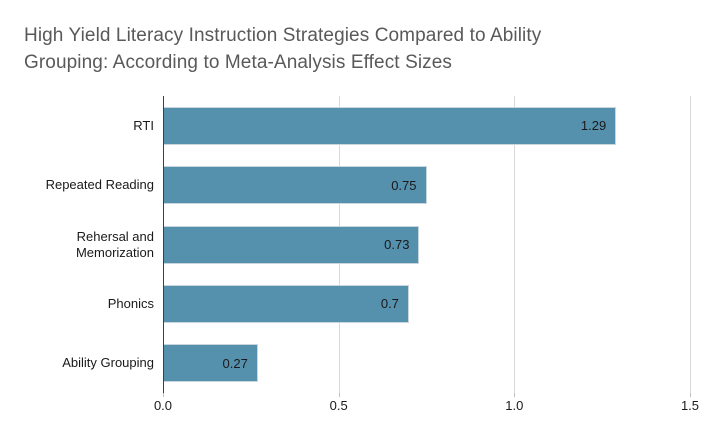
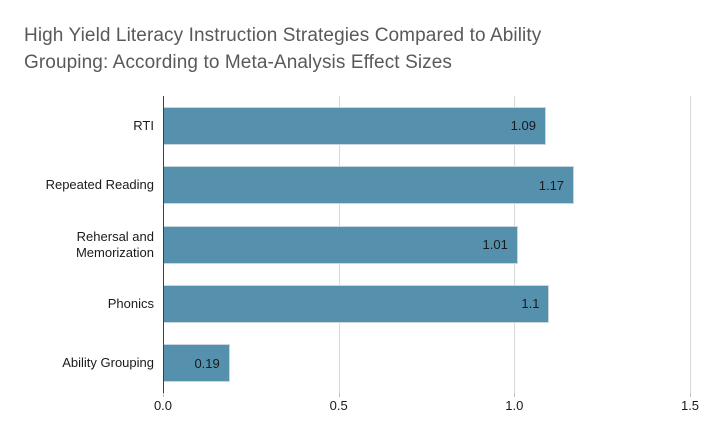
RTI: 1.29 -> 1.09
Repeated Reading: 0.75 -> 1.17
Rehersal and Memorization: 0.73 -> 1.01
Phonics: 0.7 -> 1.1
Ability Grouping: 0.27 -> 0.19
